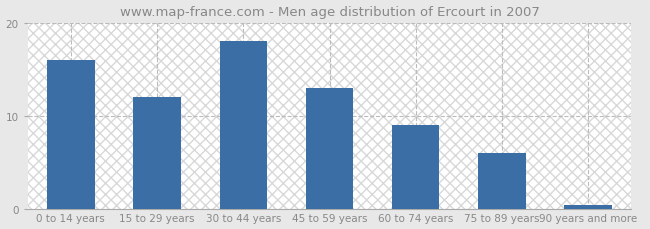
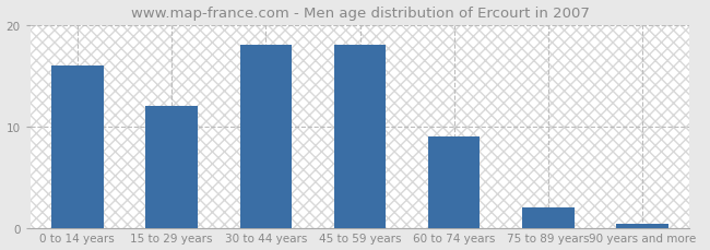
45 to 59 years: 13.0 -> 18.0
75 to 89 years: 6.0 -> 2.0
